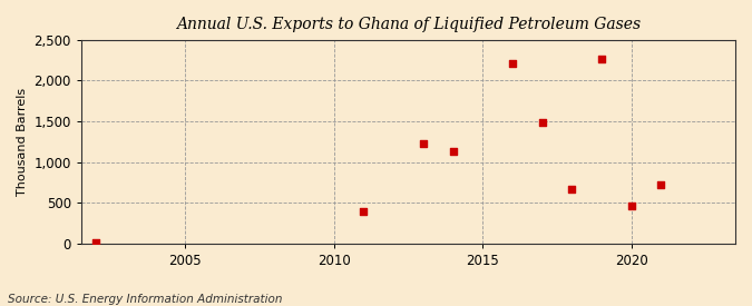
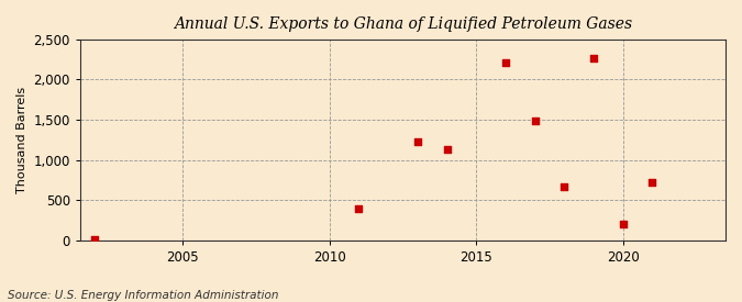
2020: 460 -> 200
